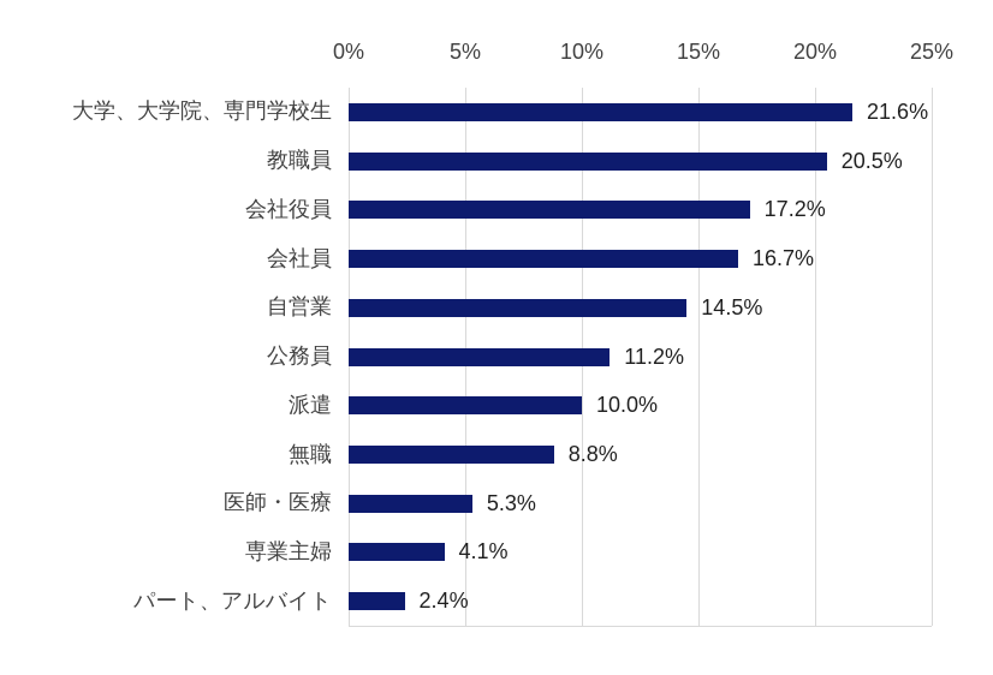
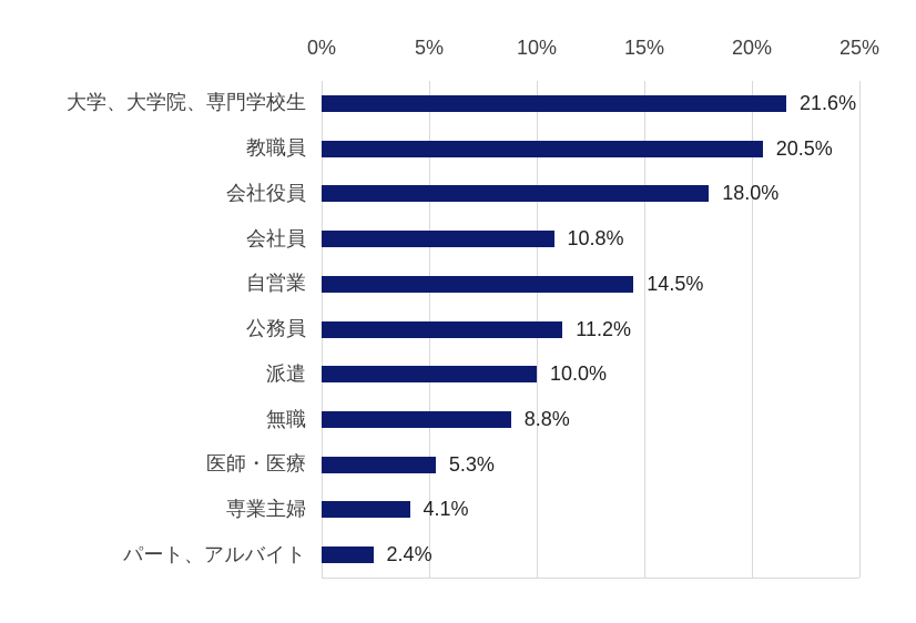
会社役員: 17.2% -> 18.0%
会社員: 16.7% -> 10.8%
